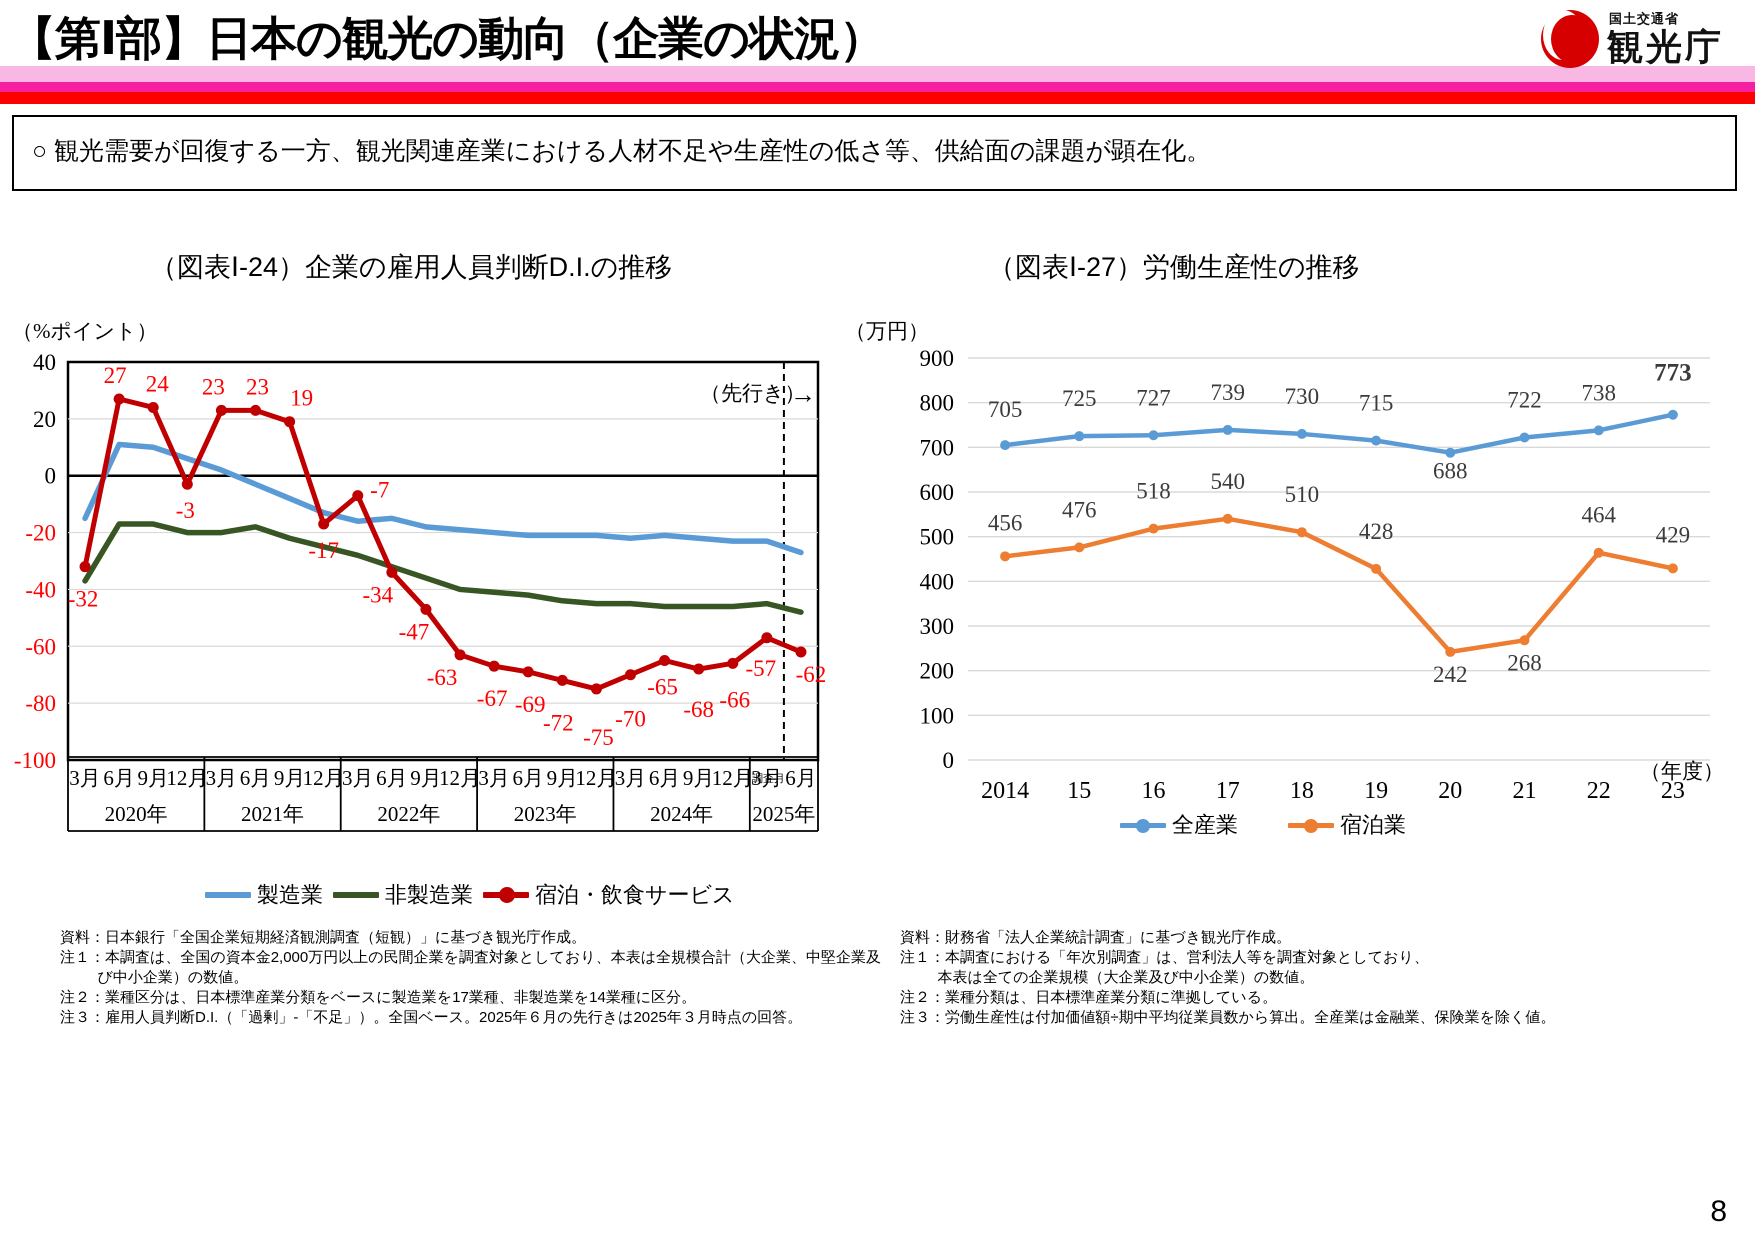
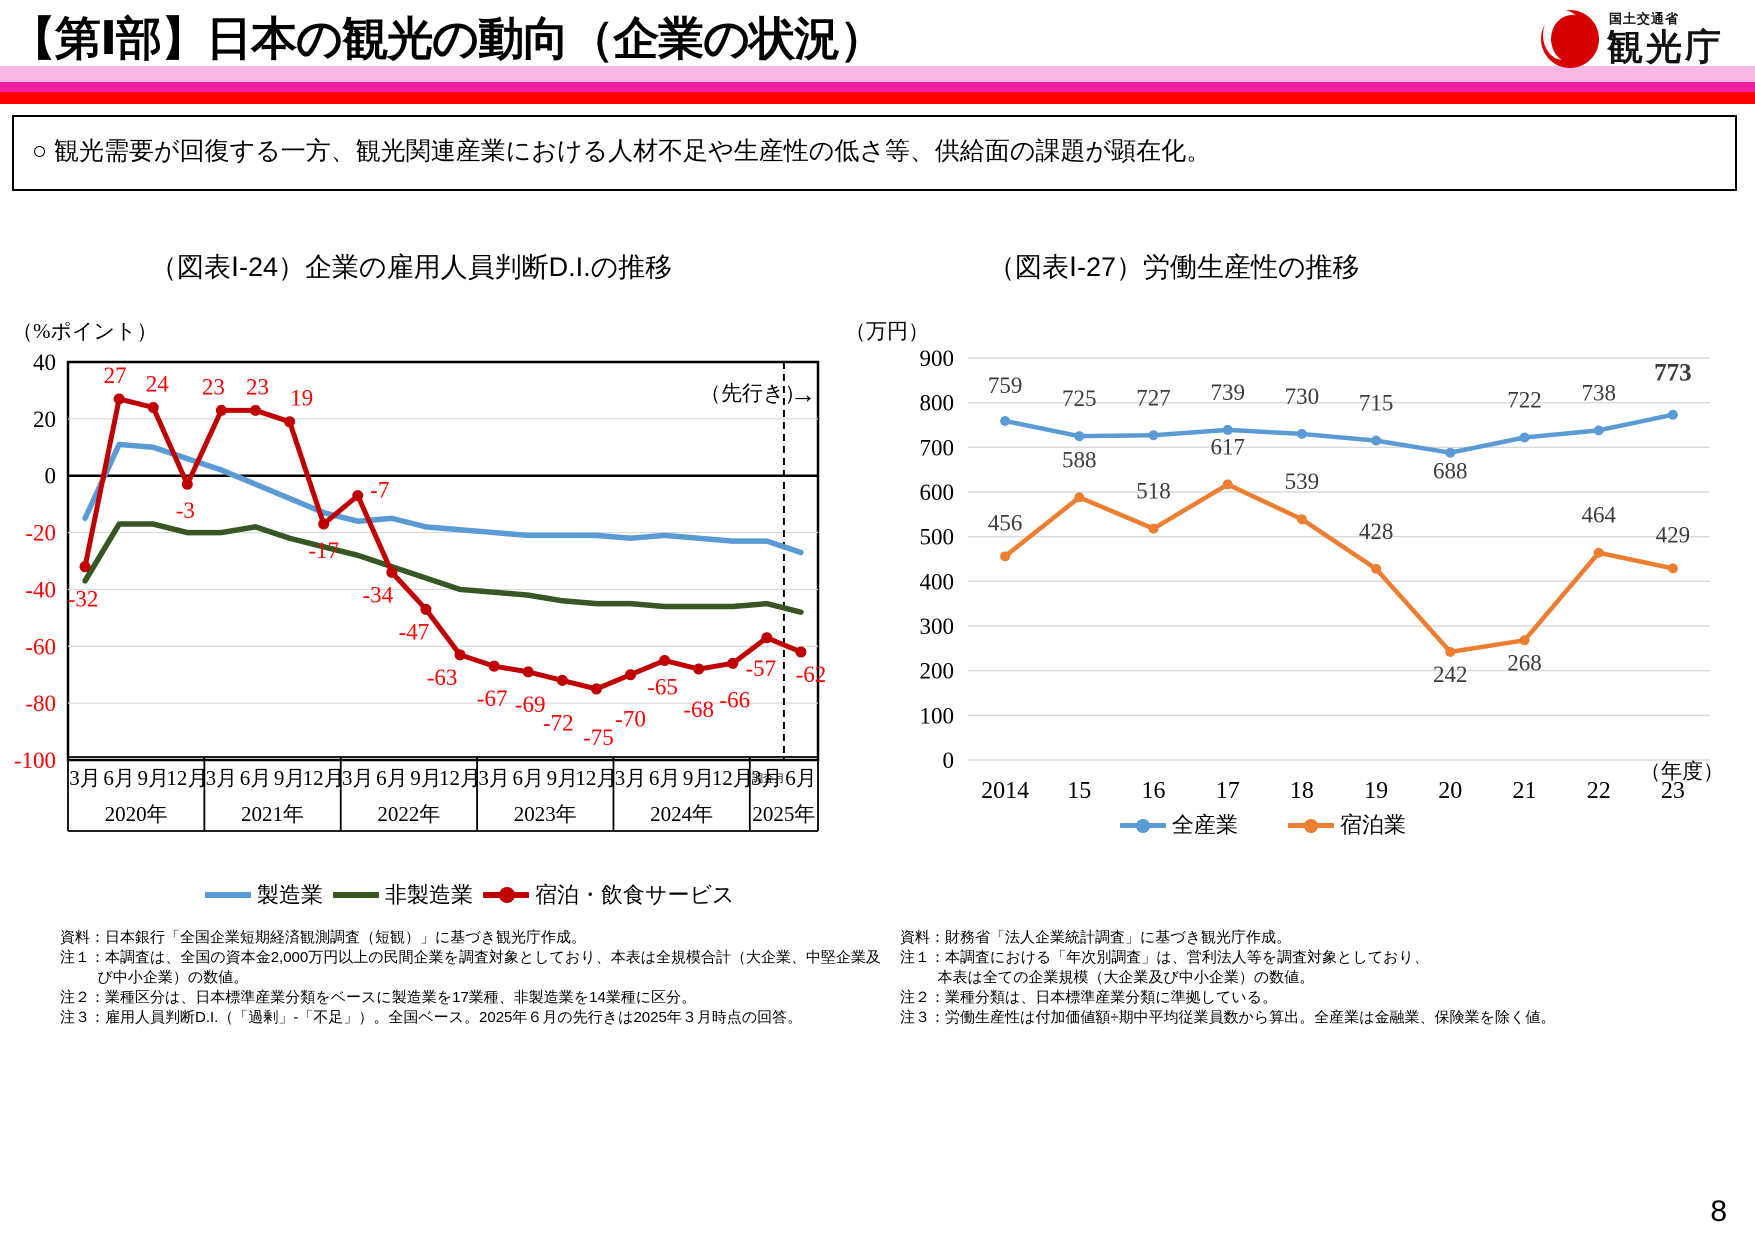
（図表Ⅰ-27）労働生産性の推移/全産業/2014: 705 -> 759
（図表Ⅰ-27）労働生産性の推移/宿泊業/15: 476 -> 588
（図表Ⅰ-27）労働生産性の推移/宿泊業/17: 540 -> 617
（図表Ⅰ-27）労働生産性の推移/宿泊業/18: 510 -> 539
